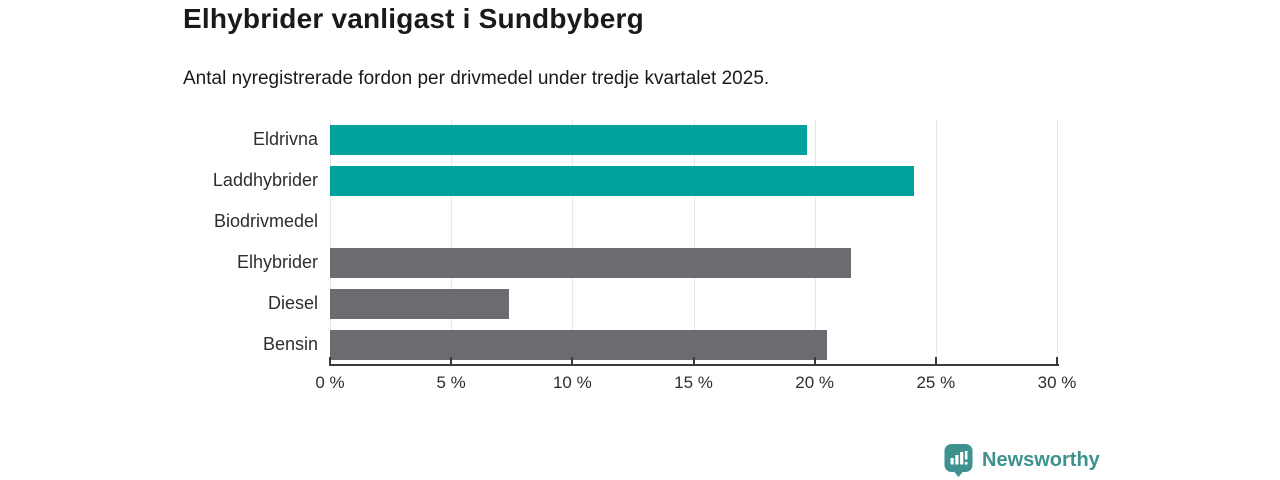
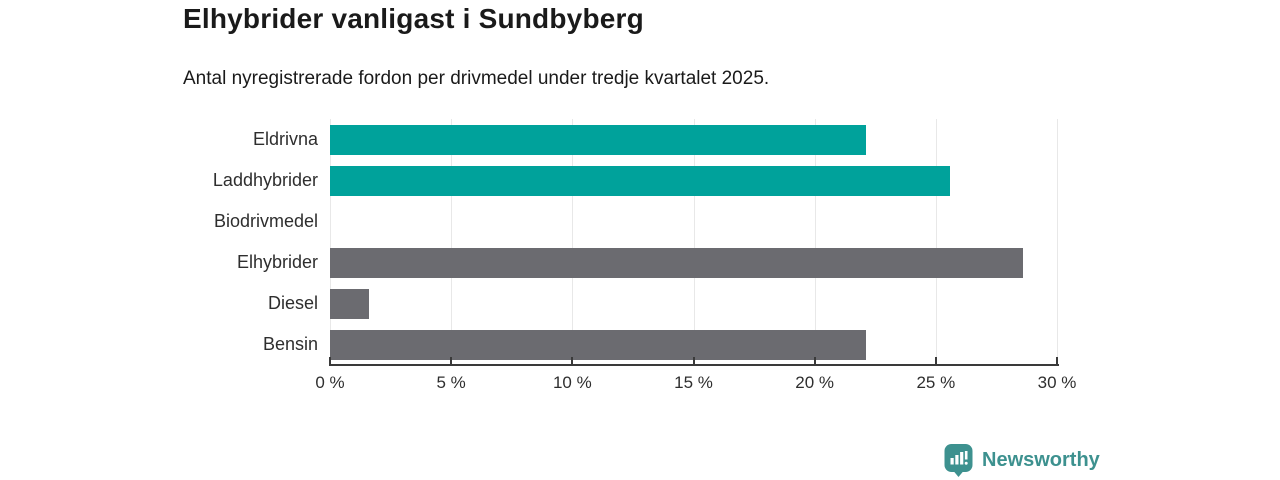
Eldrivna: 19.7% -> 22.1%
Laddhybrider: 24.1% -> 25.6%
Elhybrider: 21.5% -> 28.6%
Diesel: 7.4% -> 1.6%
Bensin: 20.5% -> 22.1%
